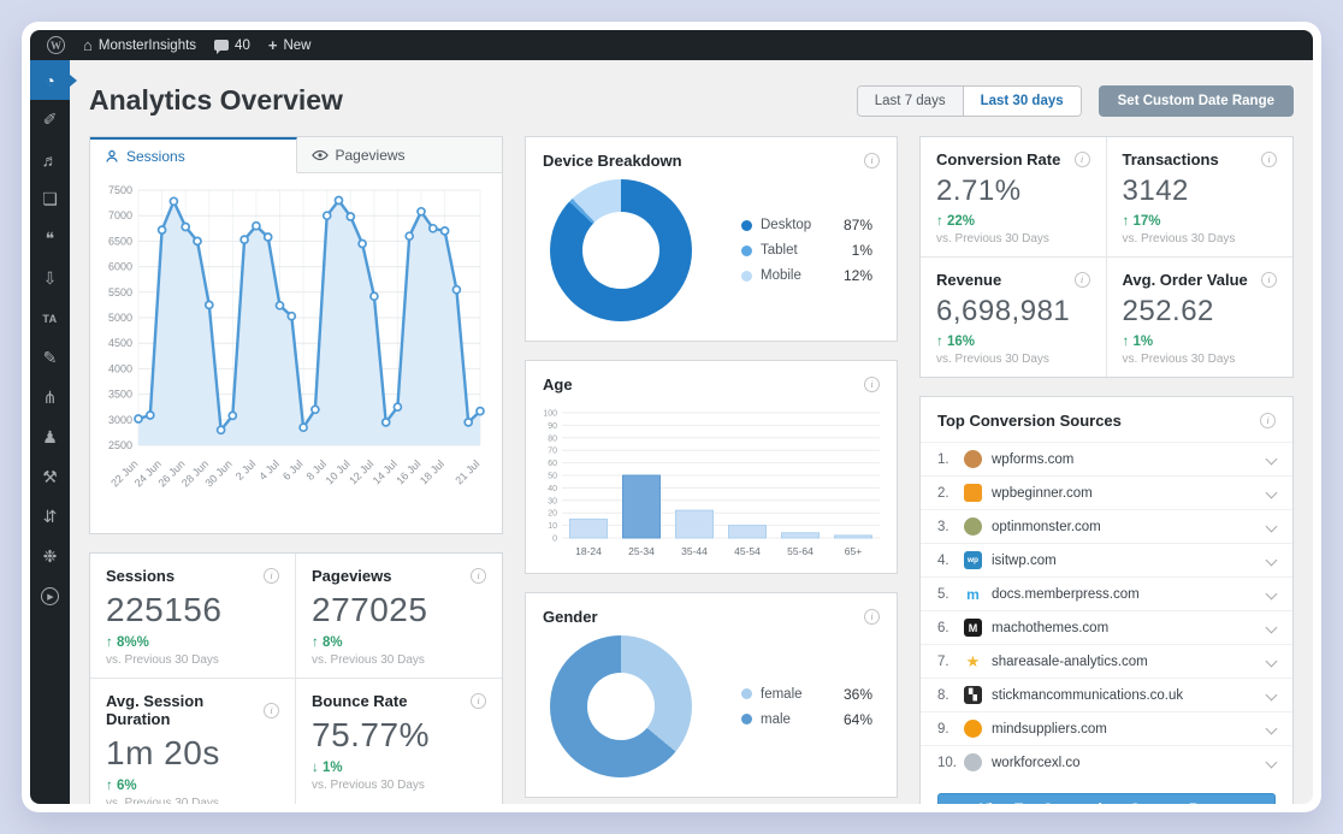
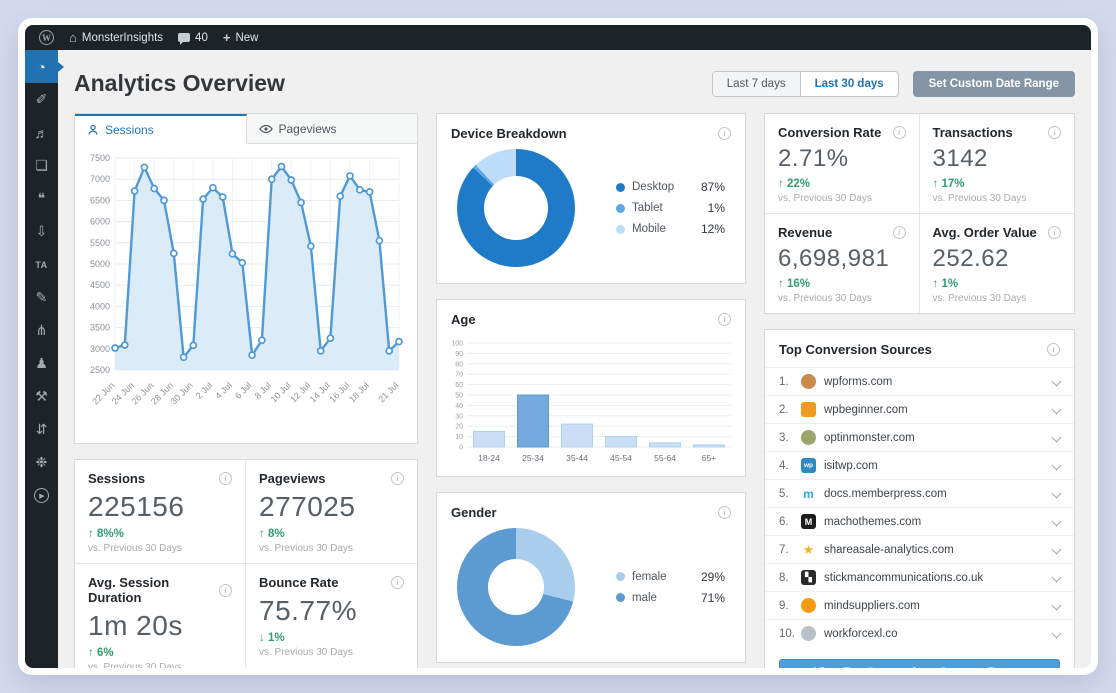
Gender/female: 36% -> 29%
Gender/male: 64% -> 71%
